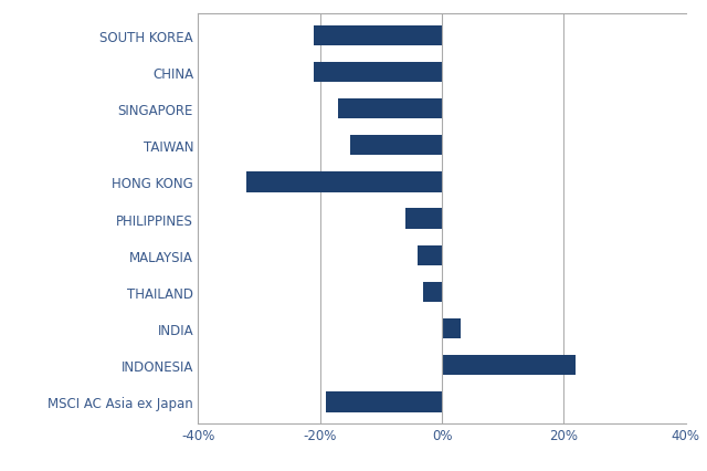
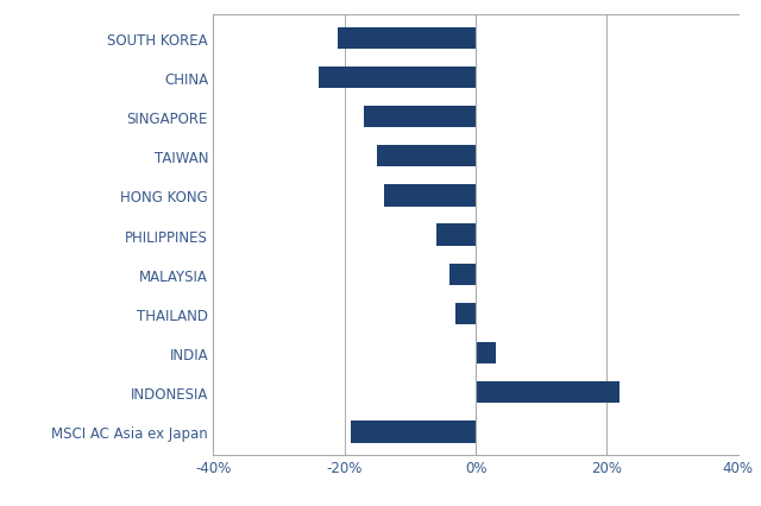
CHINA: -21% -> -24%
HONG KONG: -32% -> -14%
